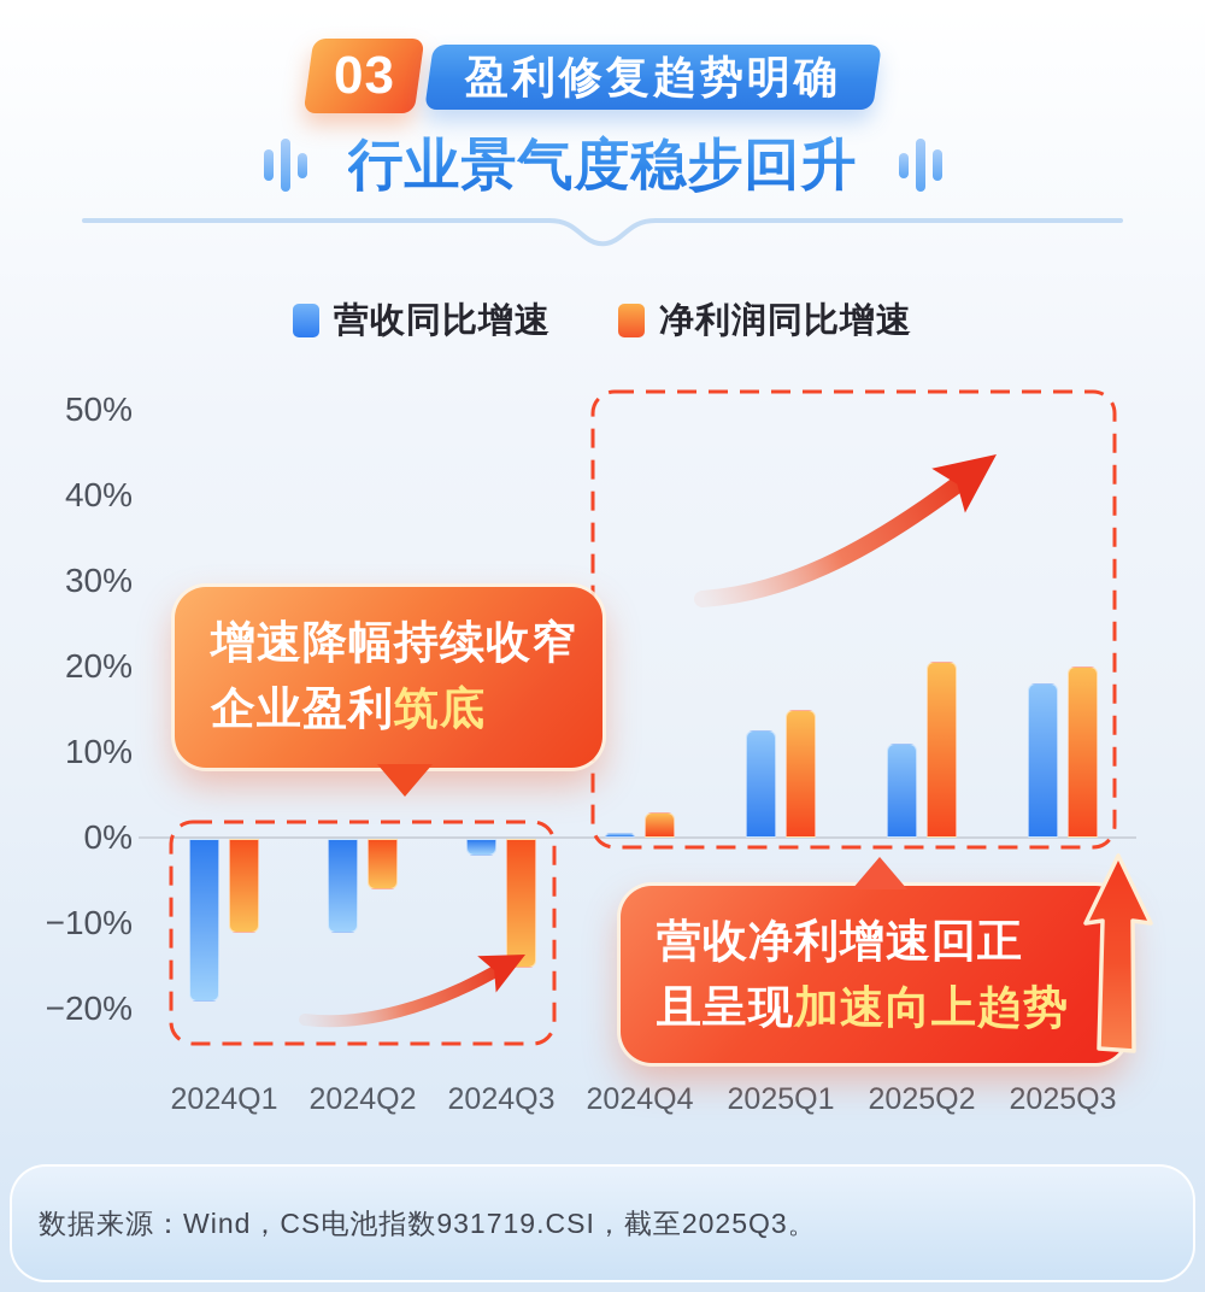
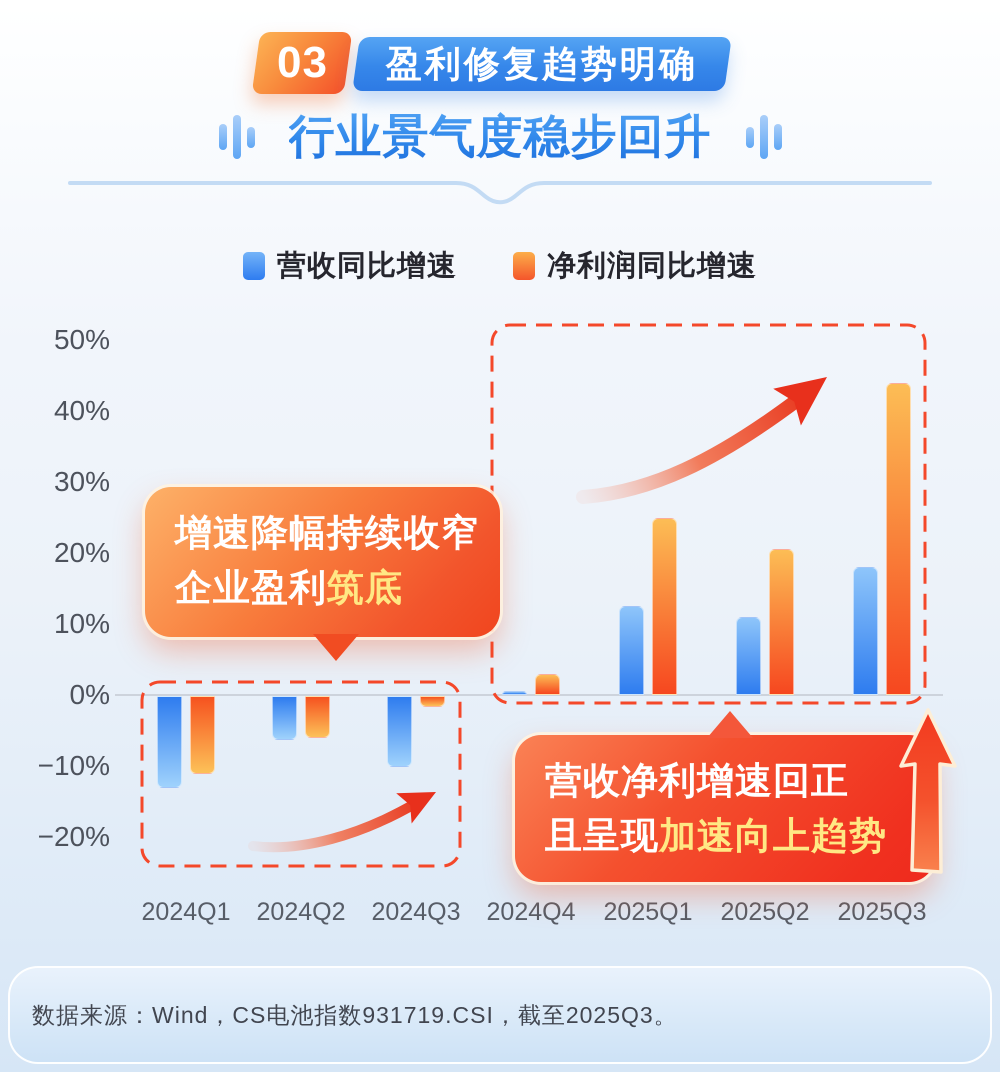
营收同比增速/2024Q1: -19% -> -13%
营收同比增速/2024Q2: -11% -> -6%
营收同比增速/2024Q3: -2% -> -10%
净利润同比增速/2024Q3: -15% -> -2%
净利润同比增速/2025Q1: 15% -> 25%
净利润同比增速/2025Q3: 20% -> 44%
